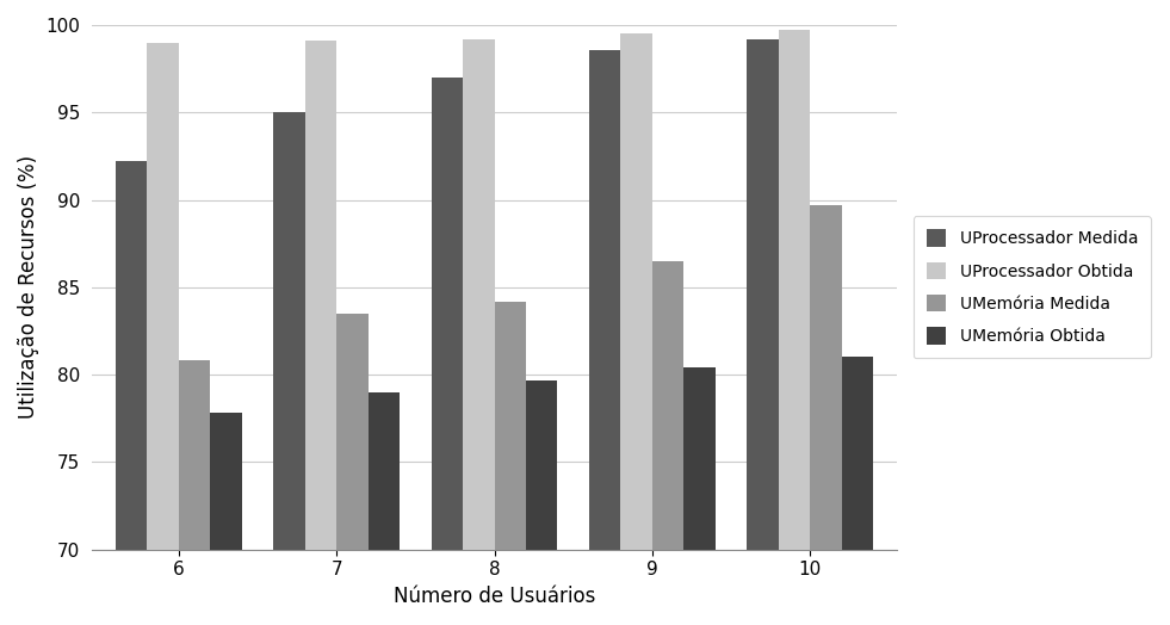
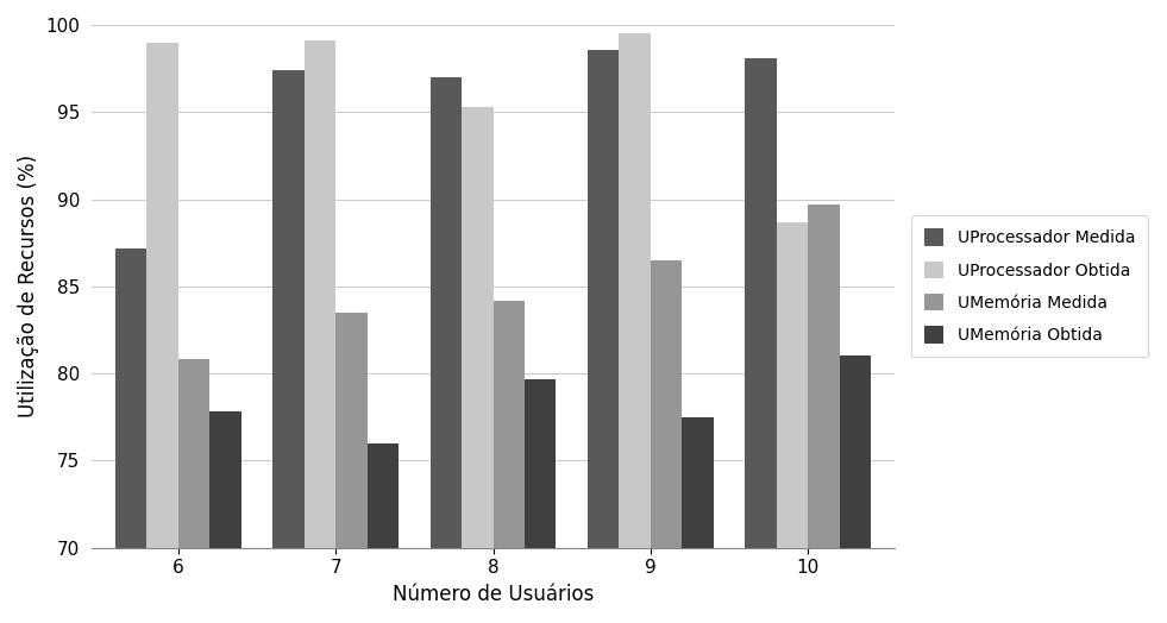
UProcessador Medida/6: 92.2 -> 87.2
UProcessador Medida/7: 95.0 -> 97.4
UMemória Obtida/7: 79.0 -> 76.0
UProcessador Obtida/8: 99.2 -> 95.3
UMemória Obtida/9: 80.4 -> 77.5
UProcessador Medida/10: 99.2 -> 98.1
UProcessador Obtida/10: 99.7 -> 88.7
